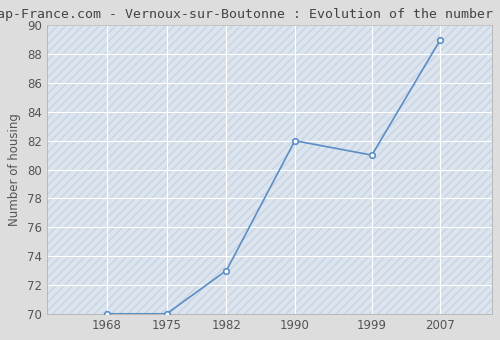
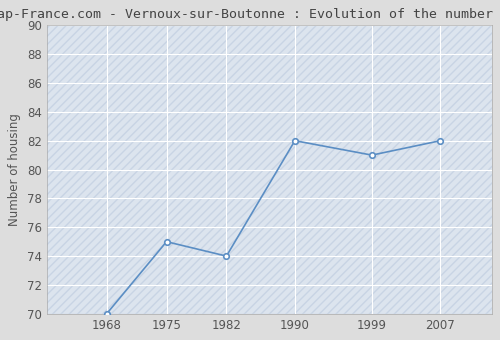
1975: 70 -> 75
1982: 73 -> 74
2007: 89 -> 82
